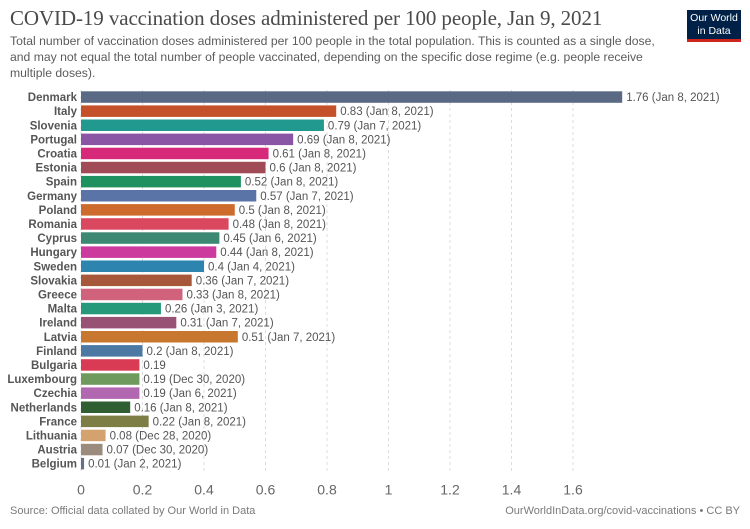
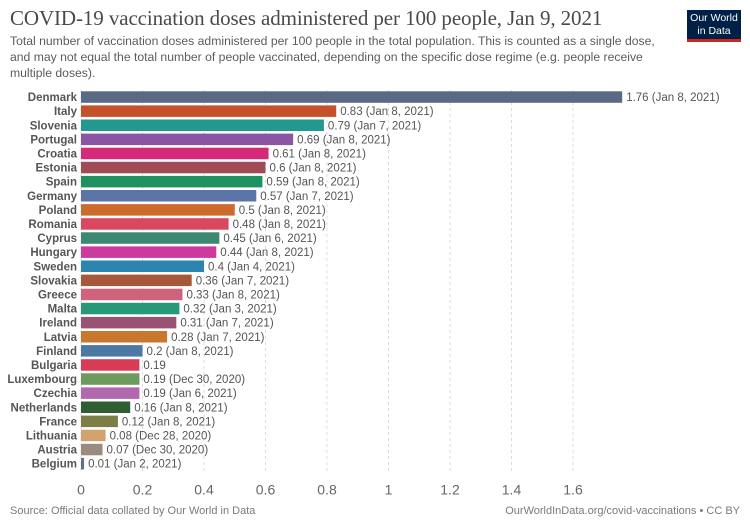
Spain: 0.52 -> 0.59
Malta: 0.26 -> 0.32
Latvia: 0.51 -> 0.28
France: 0.22 -> 0.12
